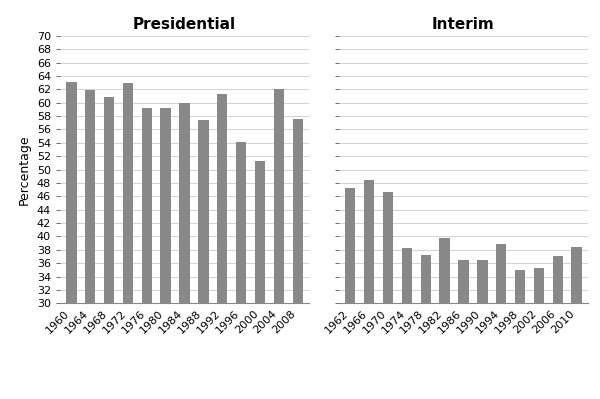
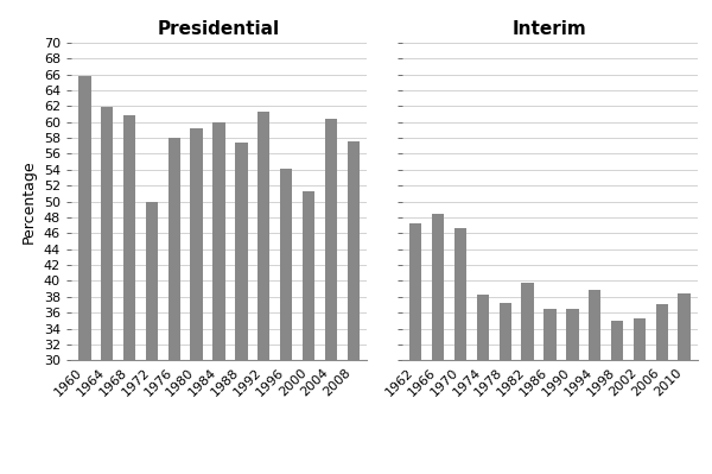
Presidential/1960: 63.1 -> 65.8
Presidential/1972: 63.0 -> 50.0
Presidential/1976: 59.2 -> 58.0
Presidential/2004: 62.0 -> 60.4
